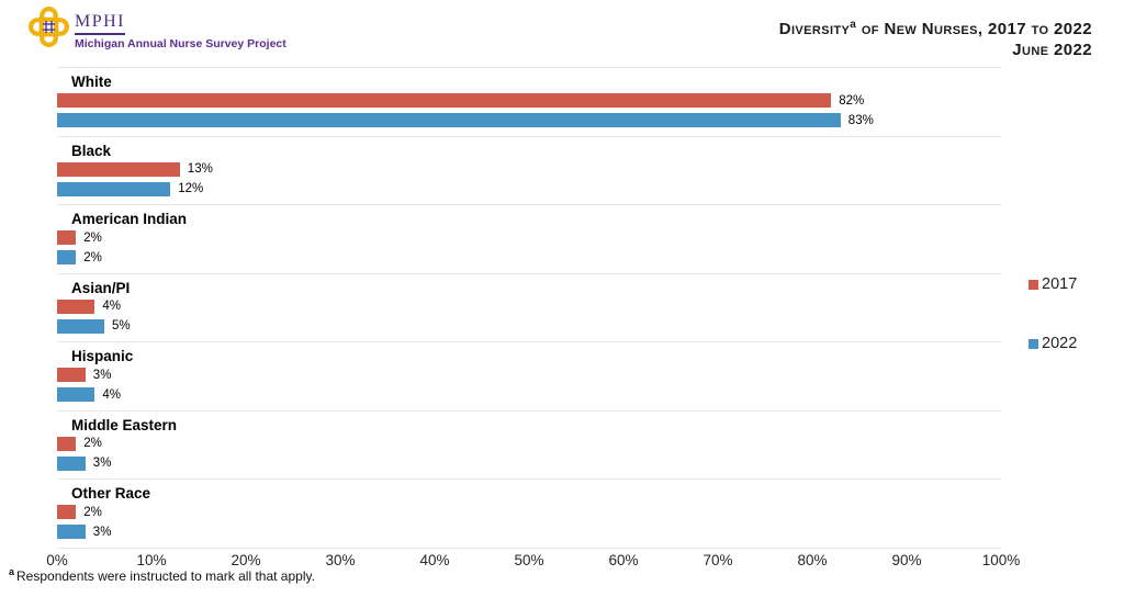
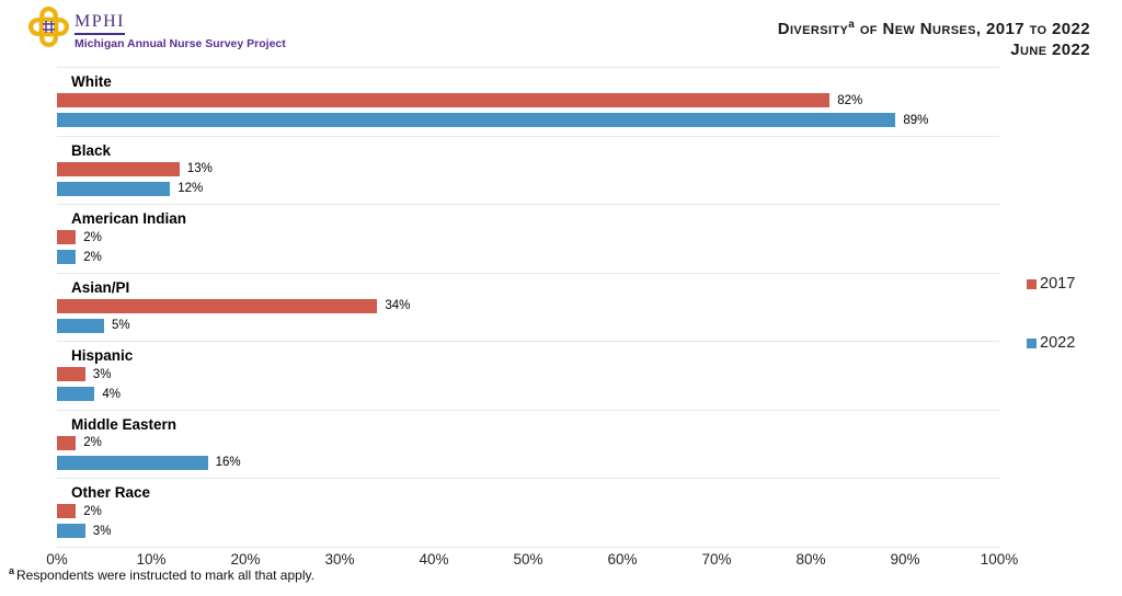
2022/White: 83% -> 89%
2017/Asian/PI: 4% -> 34%
2022/Middle Eastern: 3% -> 16%
